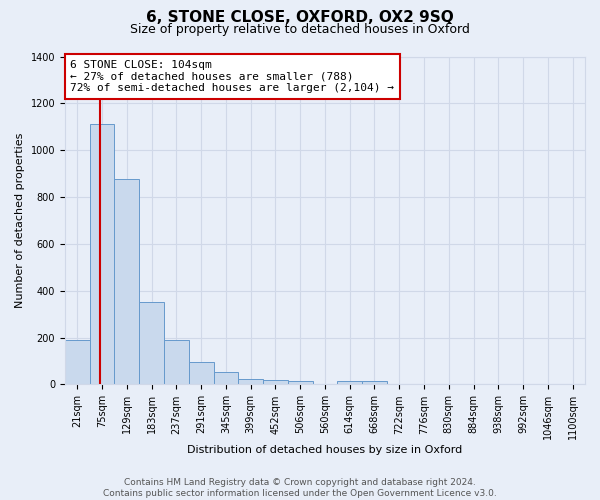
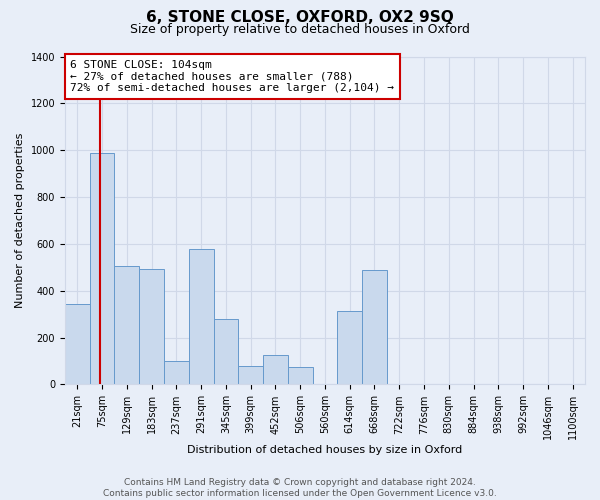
21sqm: 190 -> 345
75sqm: 1110 -> 990
129sqm: 875 -> 505
183sqm: 350 -> 495
237sqm: 190 -> 100
291sqm: 95 -> 580
345sqm: 55 -> 280
399sqm: 25 -> 80
452sqm: 18 -> 125
506sqm: 15 -> 75
614sqm: 15 -> 315
668sqm: 15 -> 490
